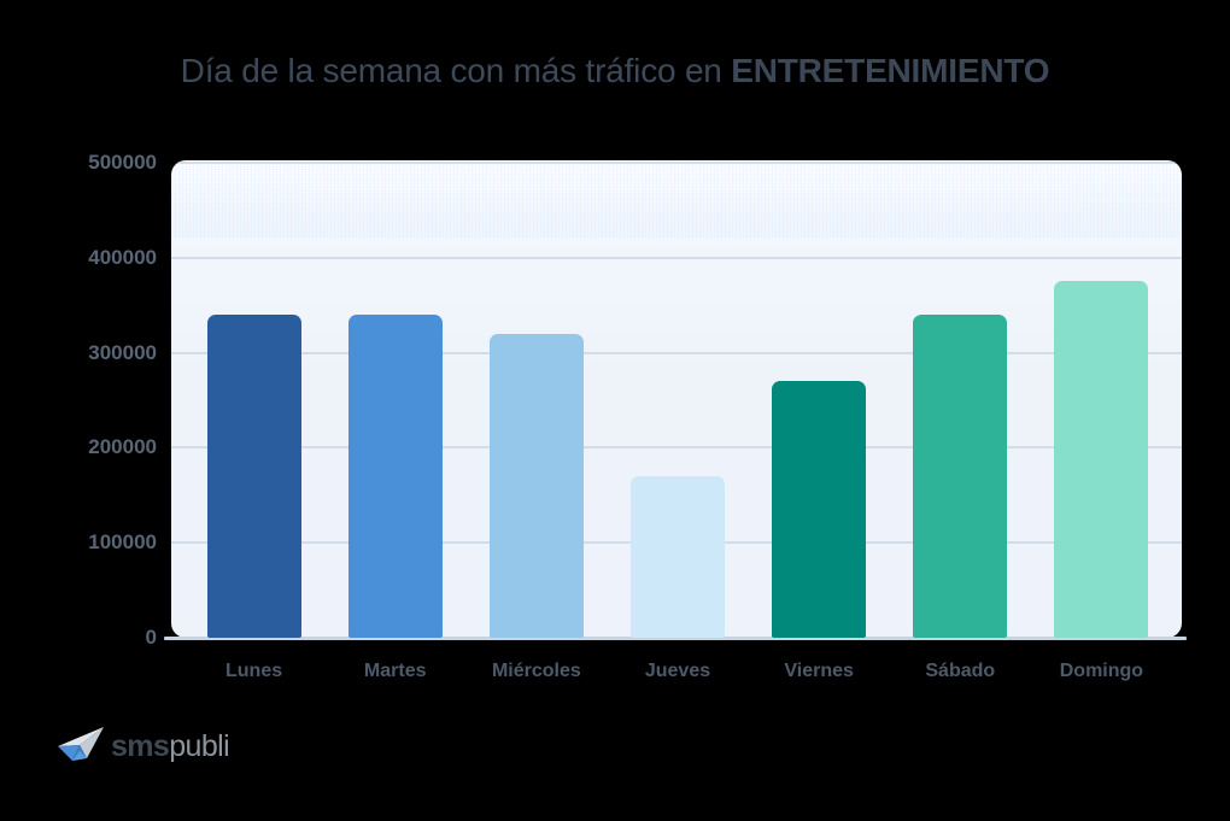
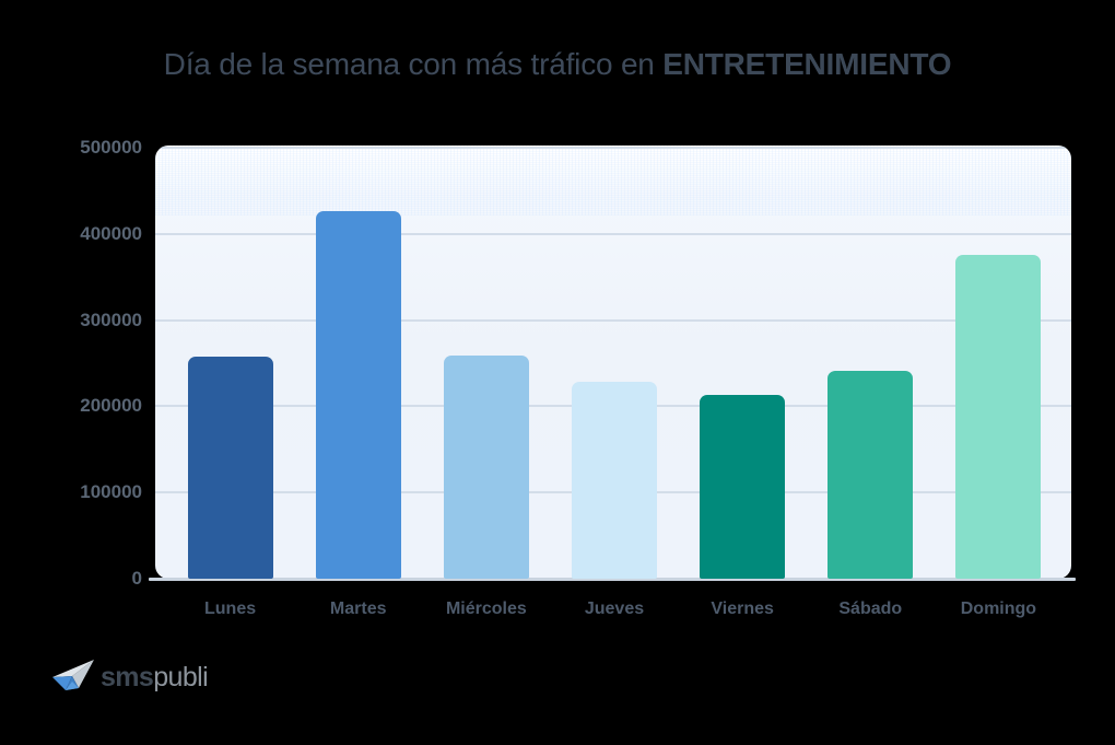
Lunes: 340000 -> 260000
Martes: 340000 -> 430000
Miércoles: 320000 -> 260000
Jueves: 170000 -> 230000
Viernes: 270000 -> 210000
Sábado: 340000 -> 240000
